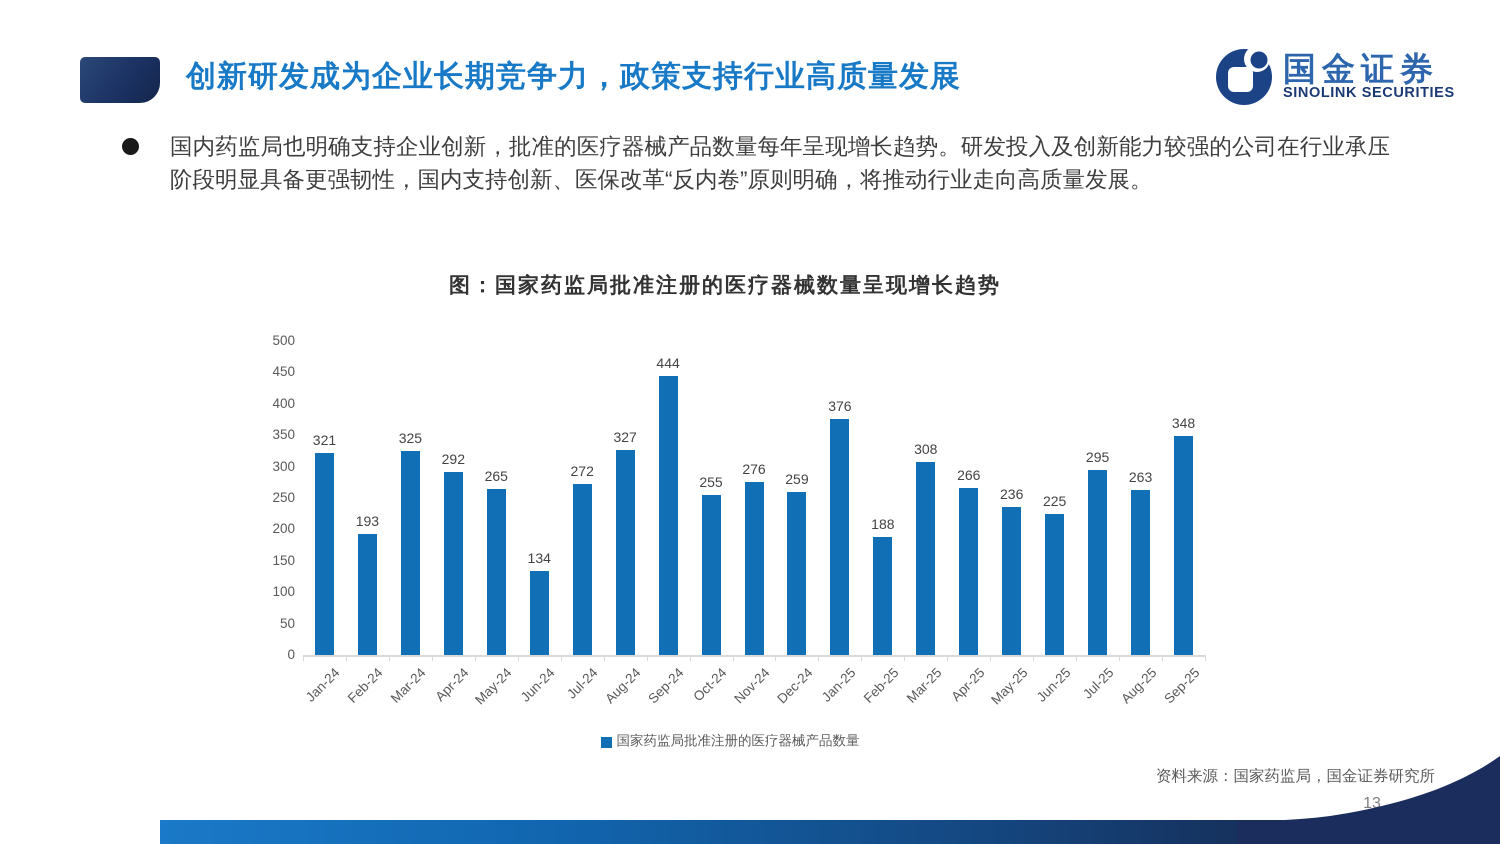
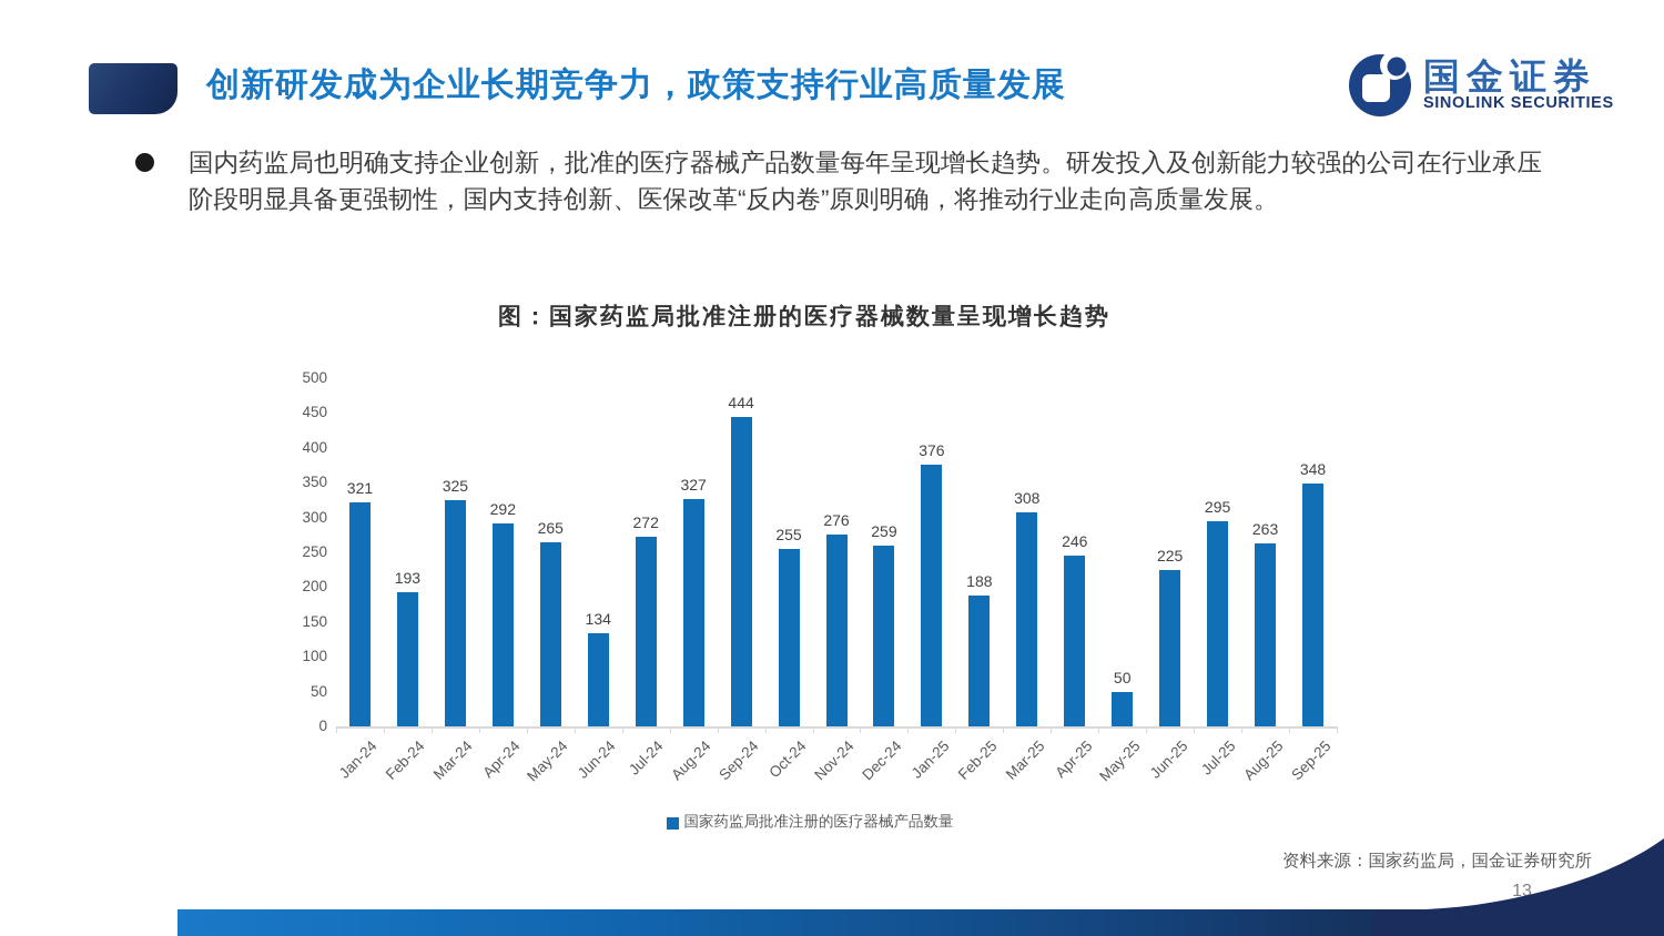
Apr-25: 266 -> 246
May-25: 236 -> 50
